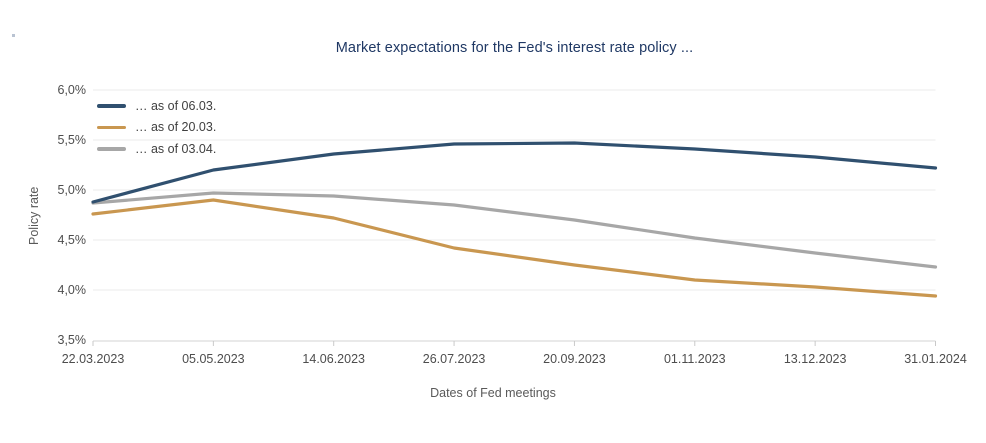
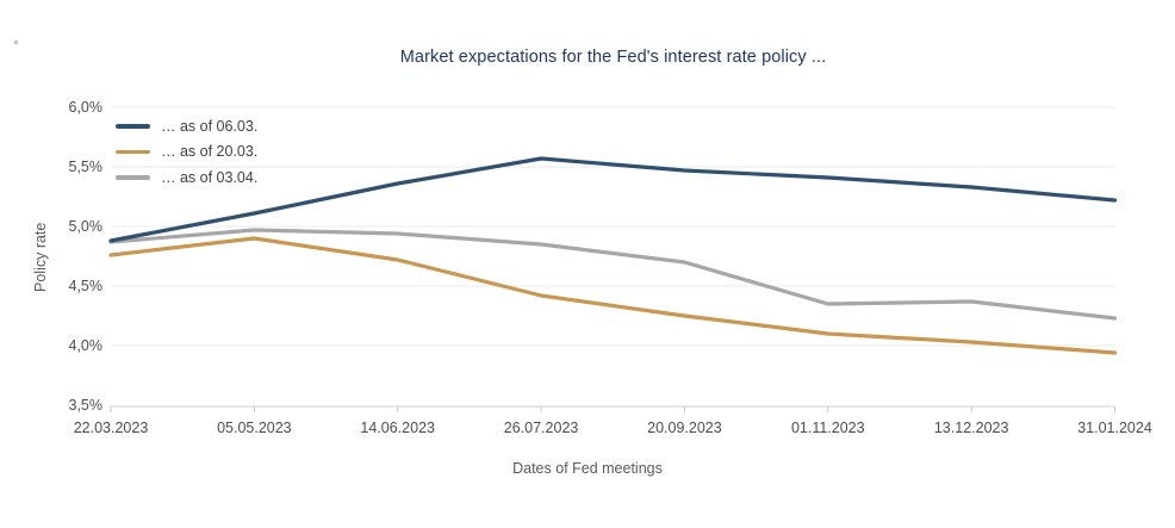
… as of 06.03./05.05.2023: 5,20% -> 5,11%
… as of 06.03./26.07.2023: 5,46% -> 5,57%
… as of 03.04./01.11.2023: 4,52% -> 4,35%
